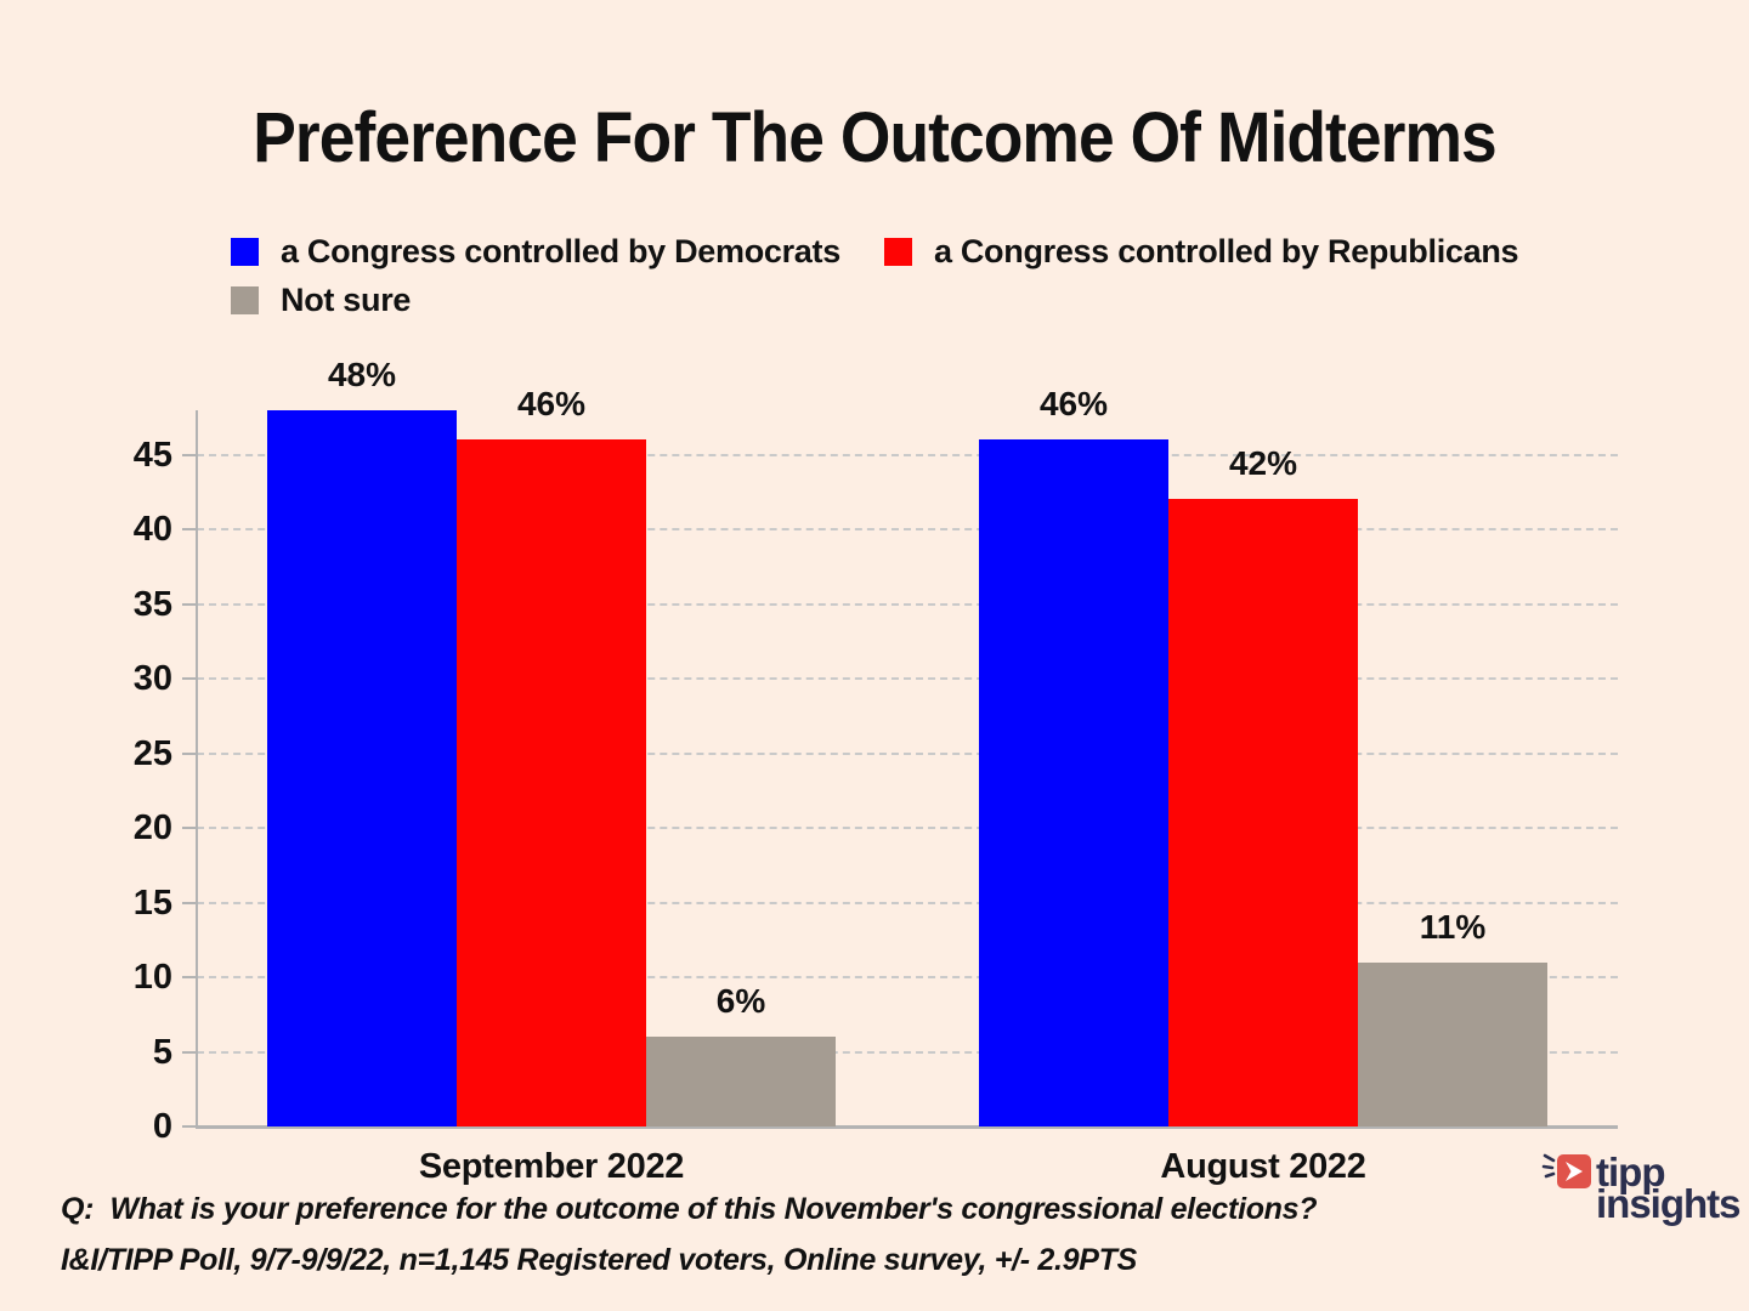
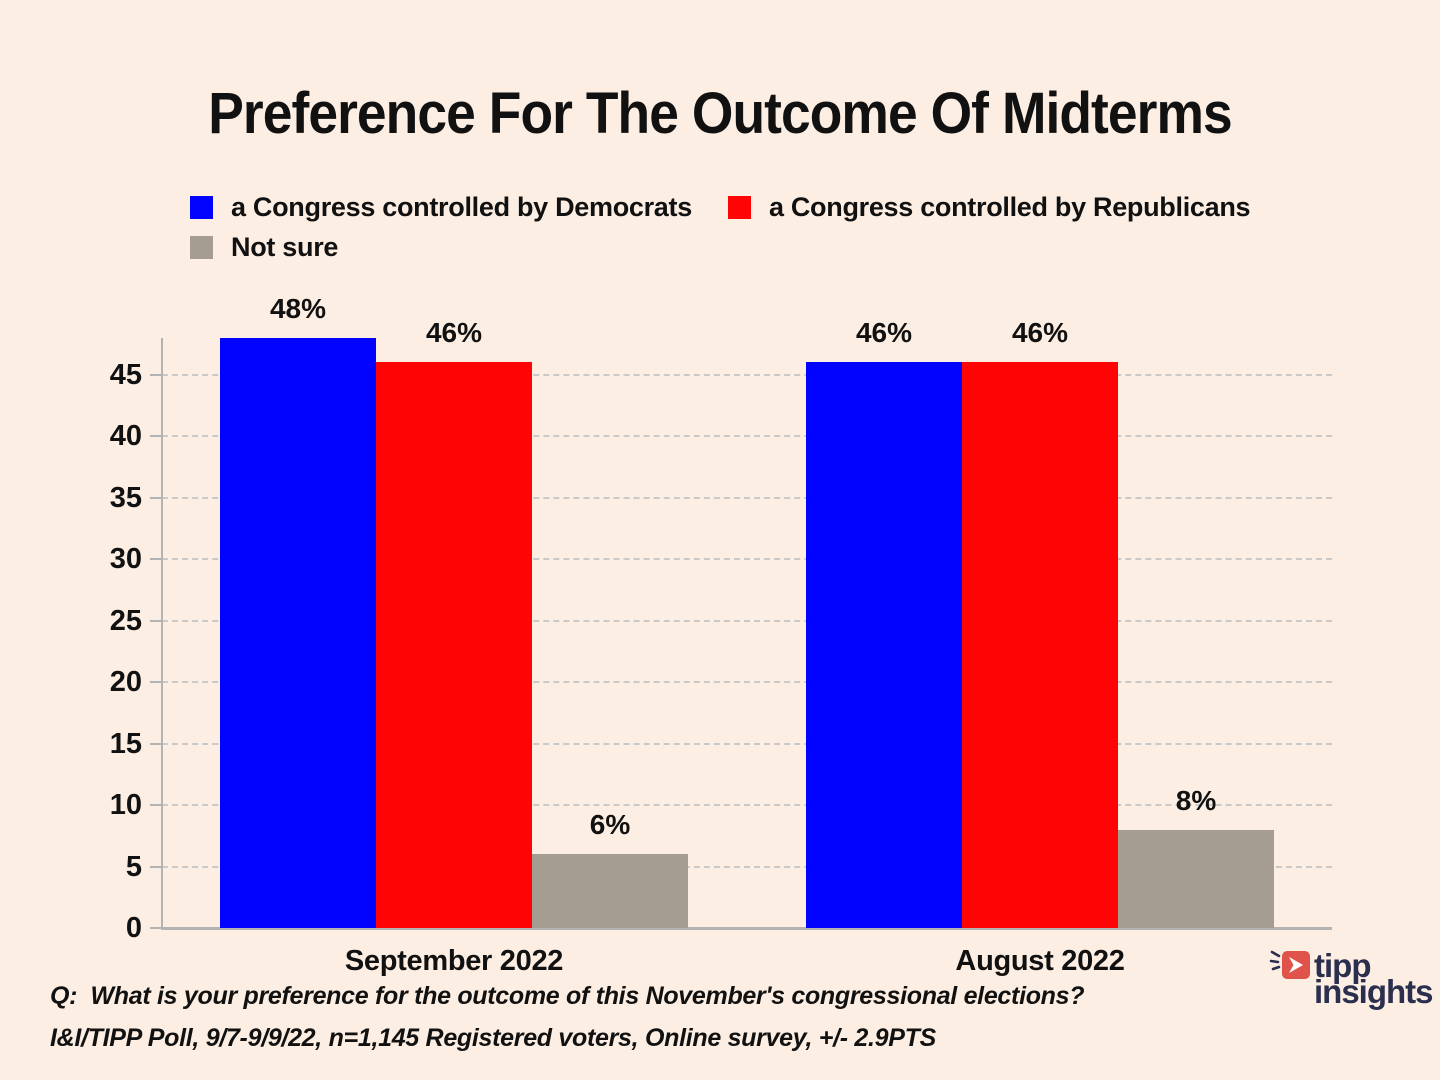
a Congress controlled by Republicans/August 2022: 42% -> 46%
Not sure/August 2022: 11% -> 8%
